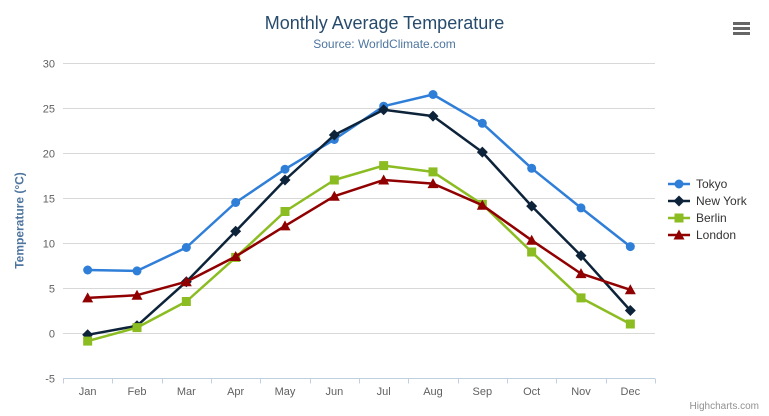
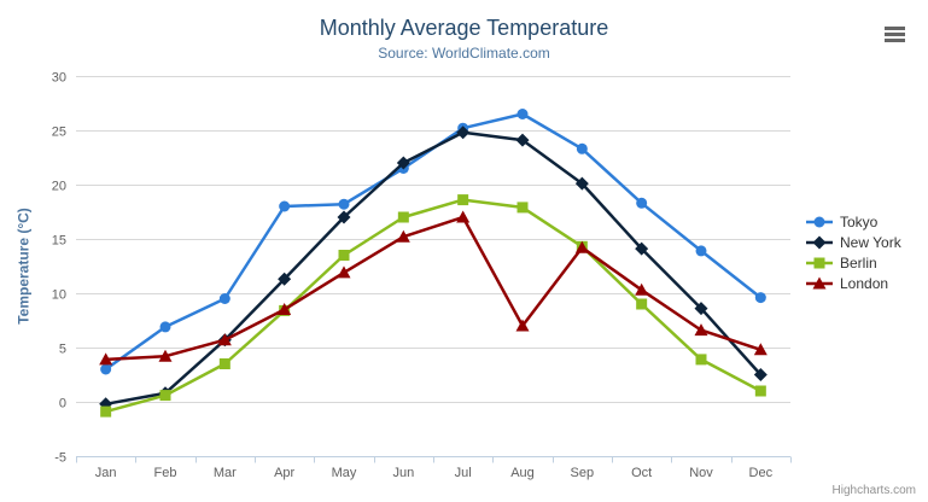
Tokyo/Jan: 7 -> 3
Tokyo/Apr: 14 -> 18
London/Aug: 17 -> 7
